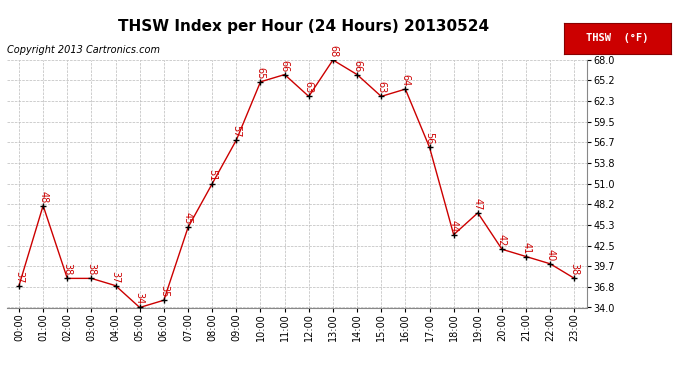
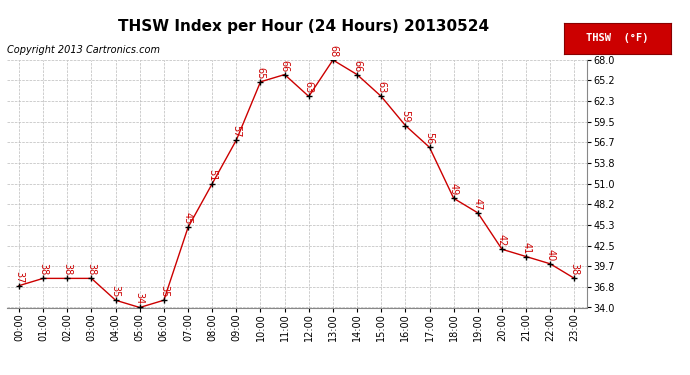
01:00: 48 -> 38
04:00: 37 -> 35
16:00: 64 -> 59
18:00: 44 -> 49
